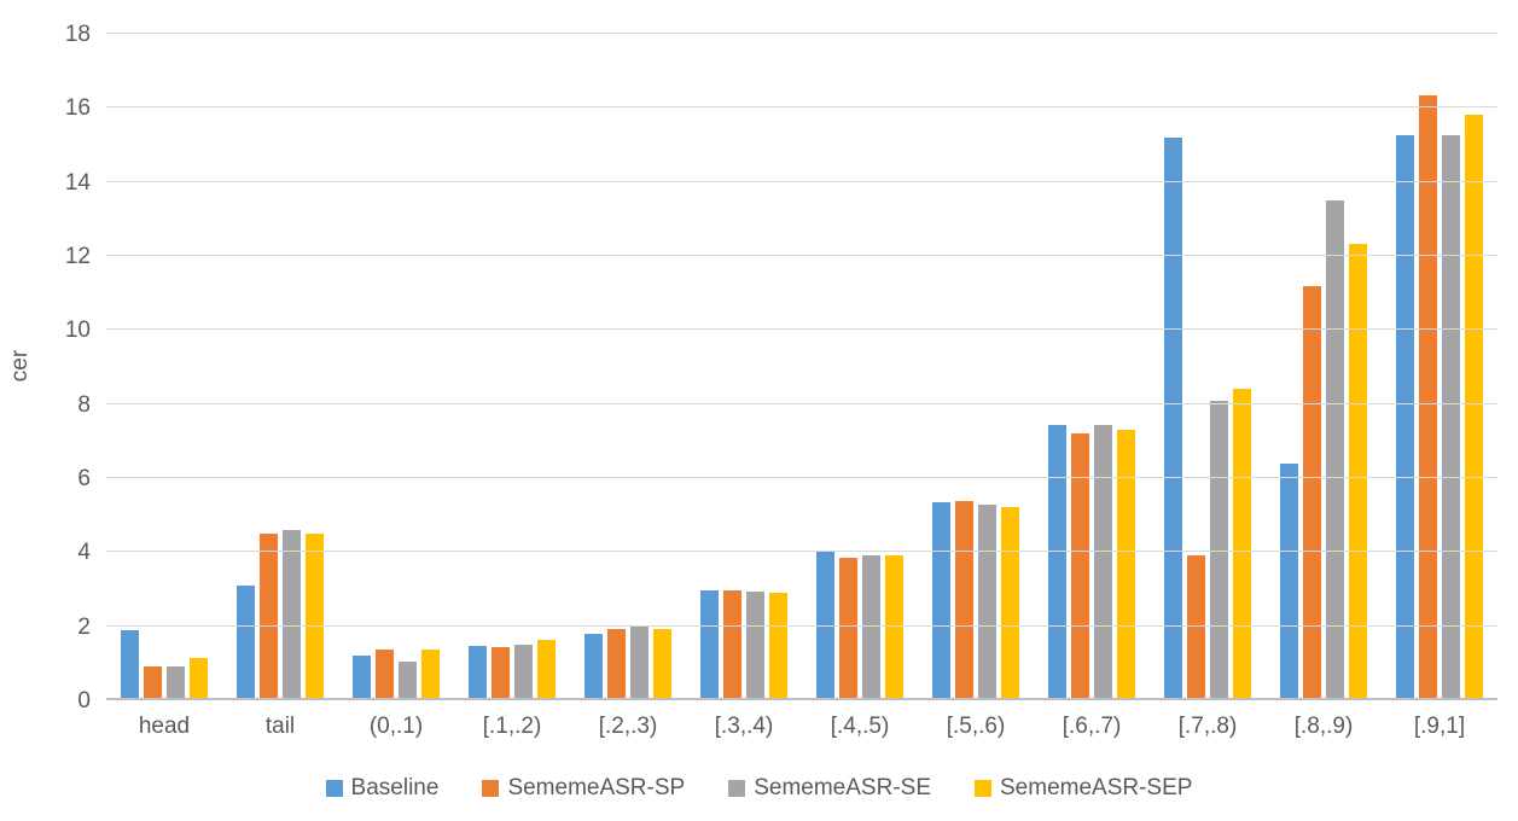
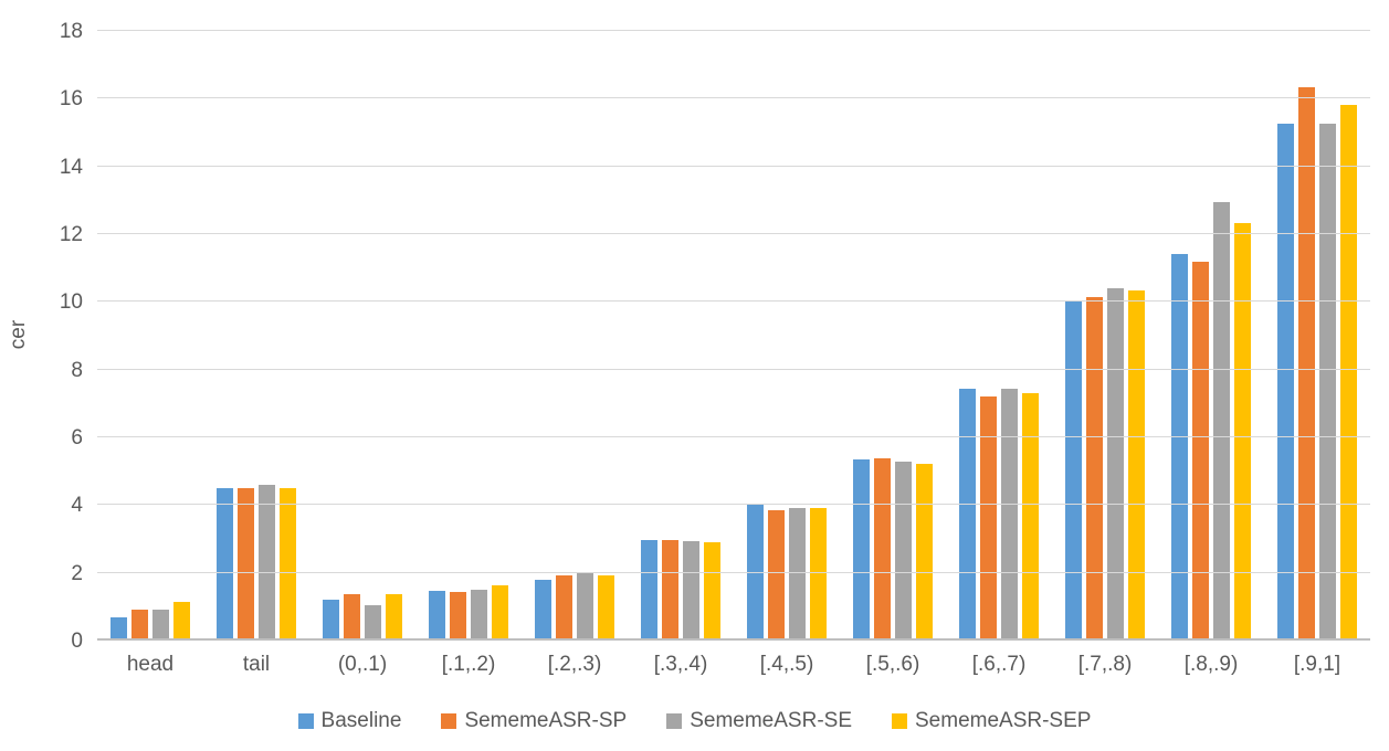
Baseline/head: 1.9 -> 0.7
Baseline/tail: 3.1 -> 4.5
Baseline/[.7,.8): 15.2 -> 10.0
SememeASR-SP/[.7,.8): 3.9 -> 10.2
SememeASR-SE/[.7,.8): 8.1 -> 10.4
SememeASR-SEP/[.7,.8): 8.4 -> 10.3
Baseline/[.8,.9): 6.4 -> 11.4
SememeASR-SE/[.8,.9): 13.5 -> 12.9
